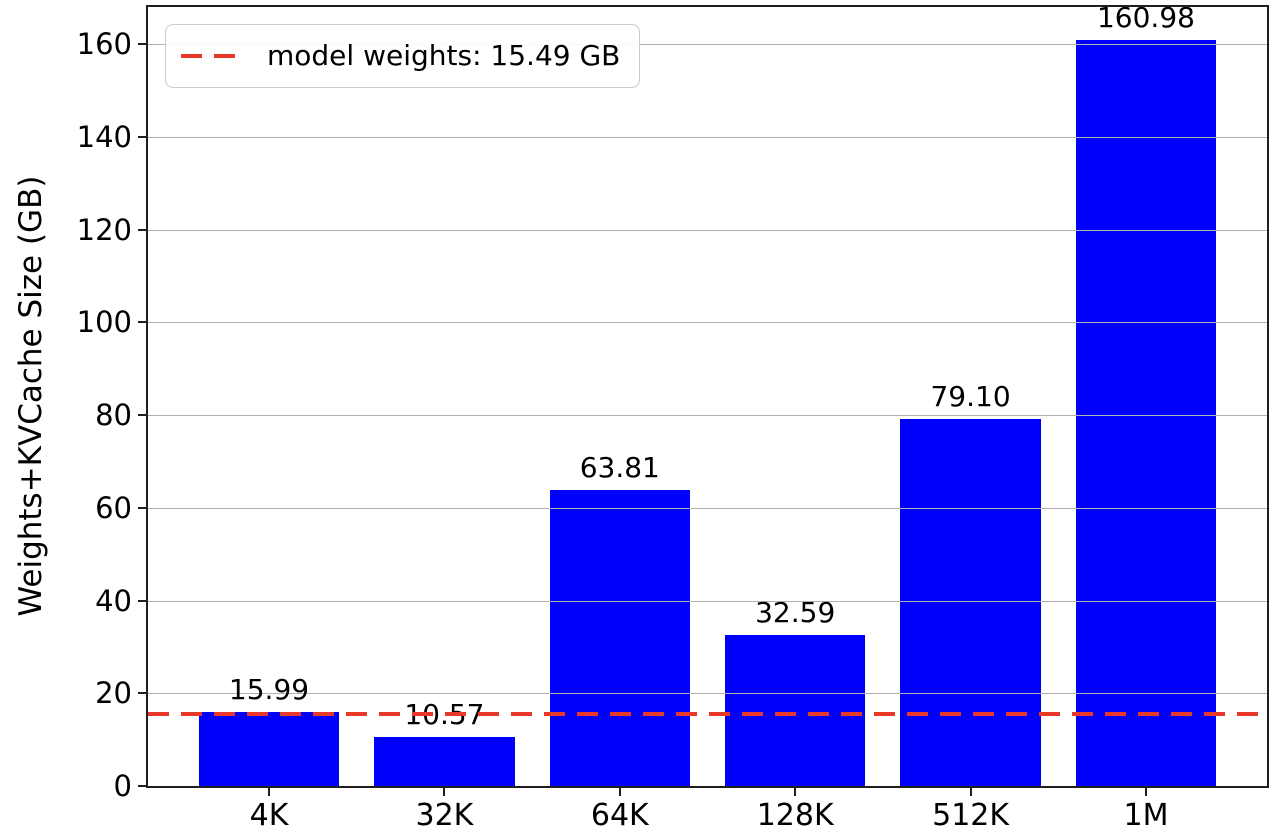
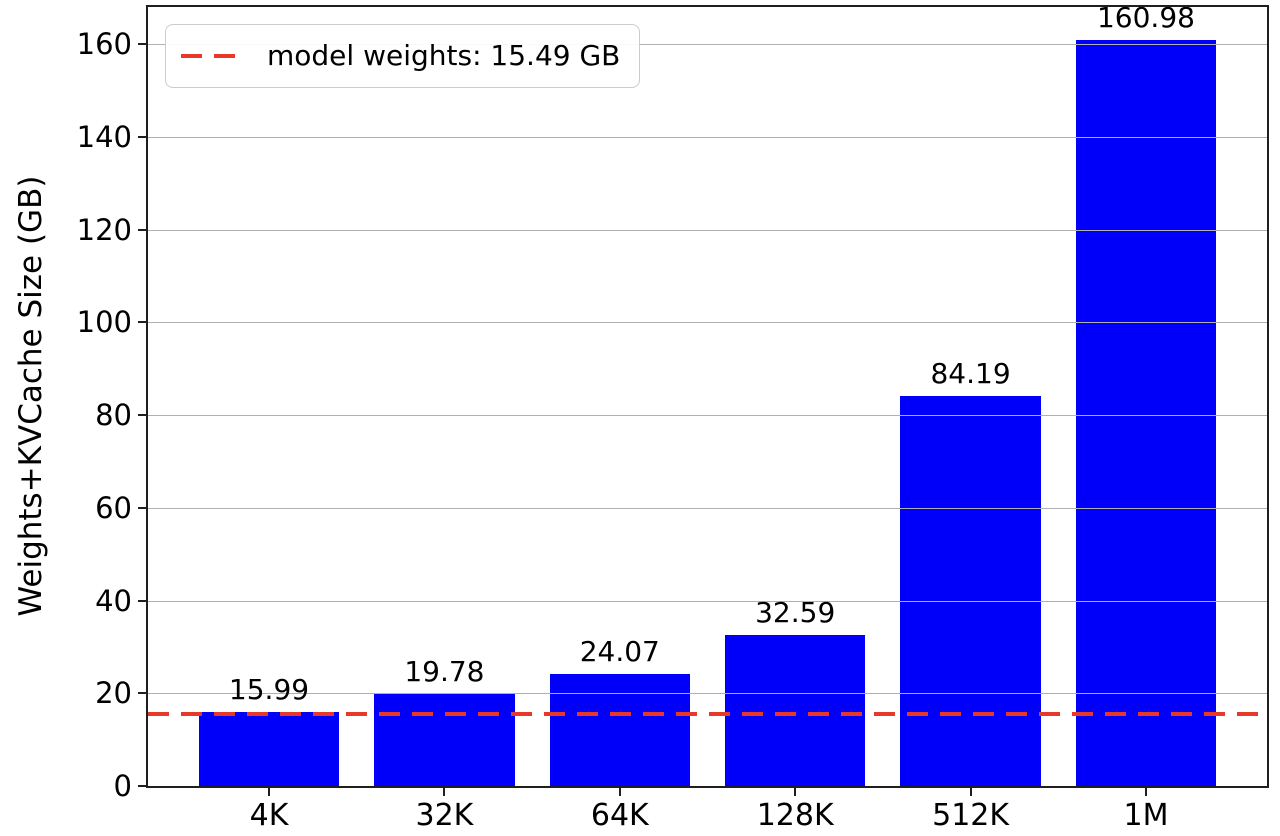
32K: 10.57 -> 19.78
64K: 63.81 -> 24.07
512K: 79.10 -> 84.19
